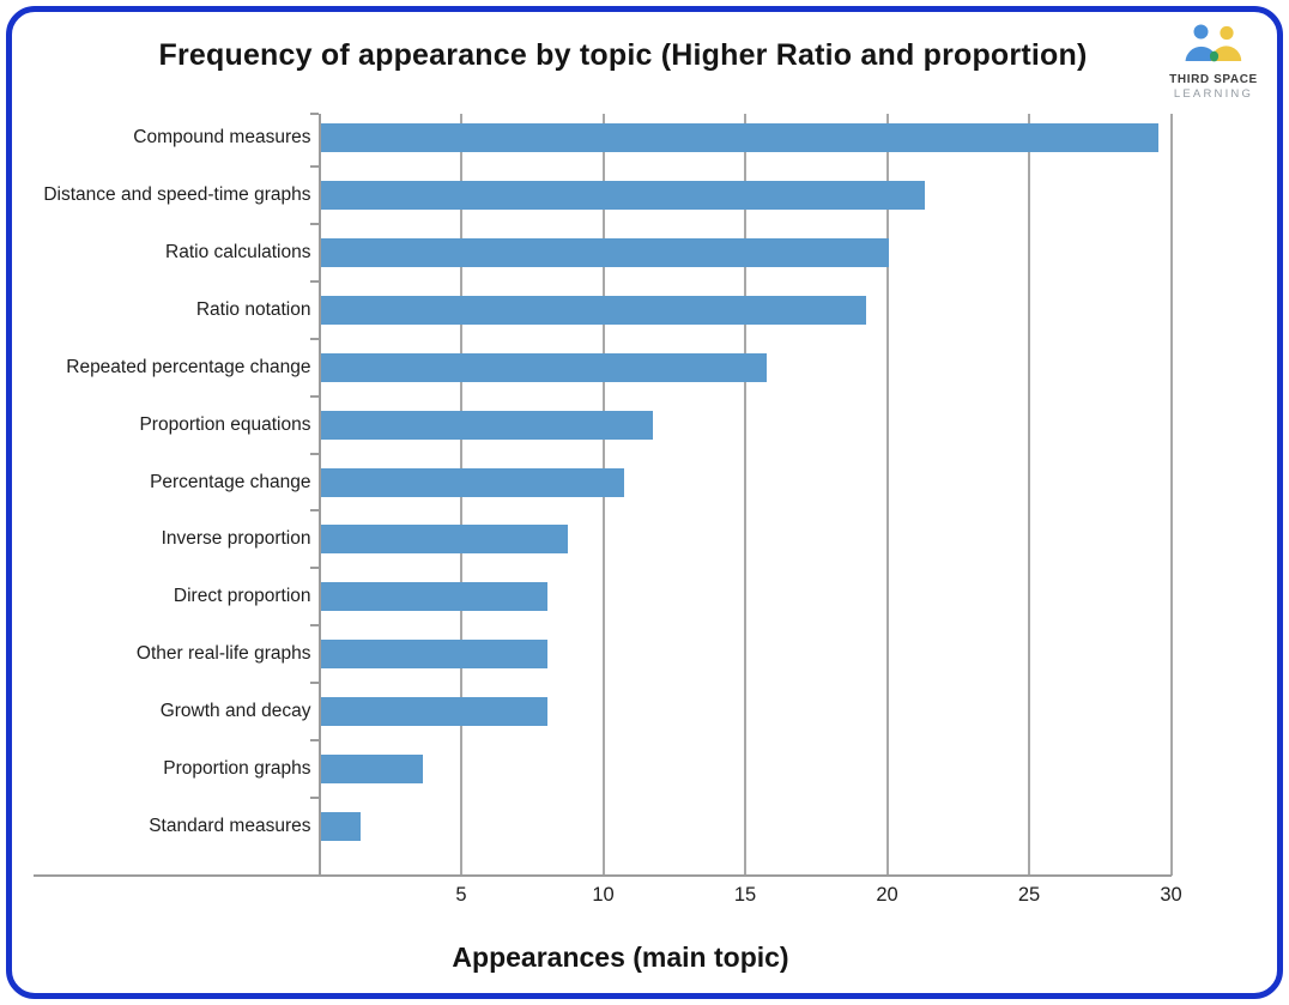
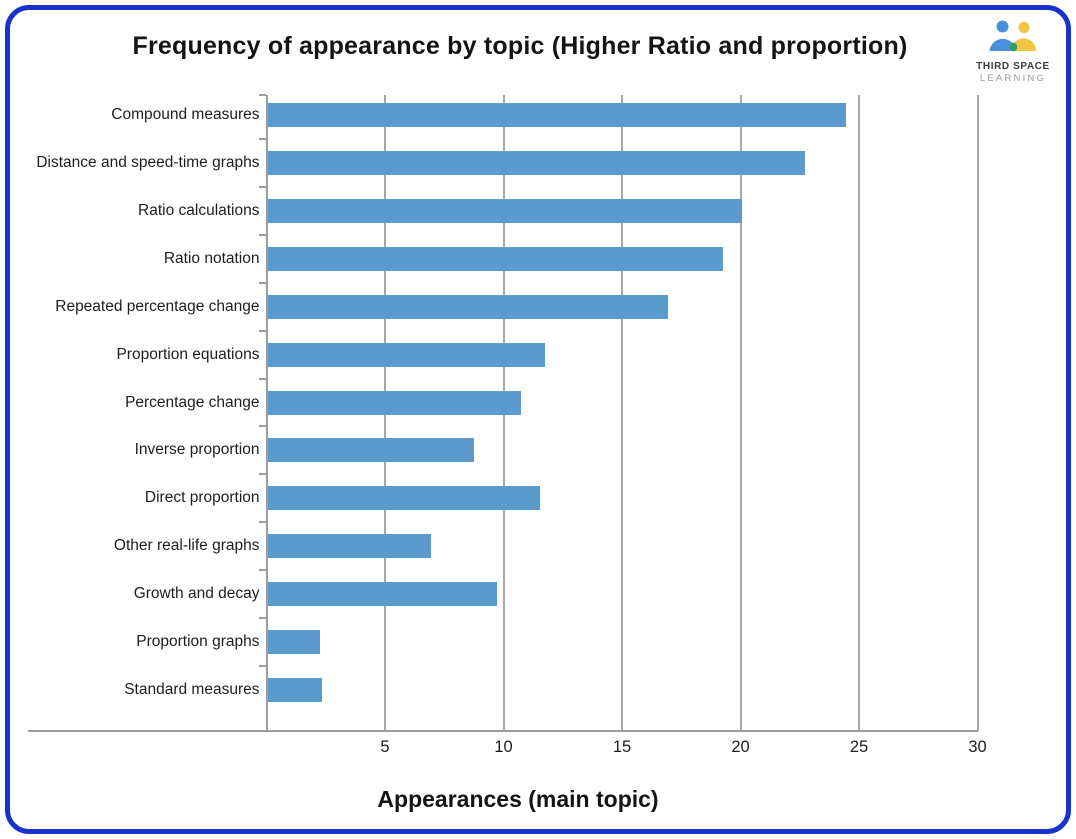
Compound measures: 29.5 -> 24.4
Distance and speed-time graphs: 21.3 -> 22.7
Repeated percentage change: 15.7 -> 16.9
Direct proportion: 8.0 -> 11.5
Other real-life graphs: 8.0 -> 6.9
Growth and decay: 8.0 -> 9.7
Proportion graphs: 3.6 -> 2.2
Standard measures: 1.4 -> 2.3
